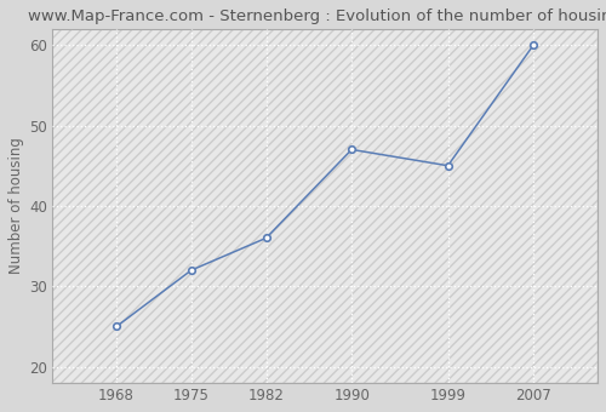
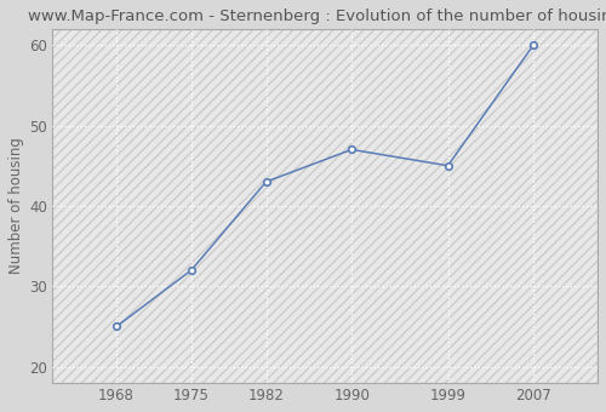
1982: 36 -> 43
